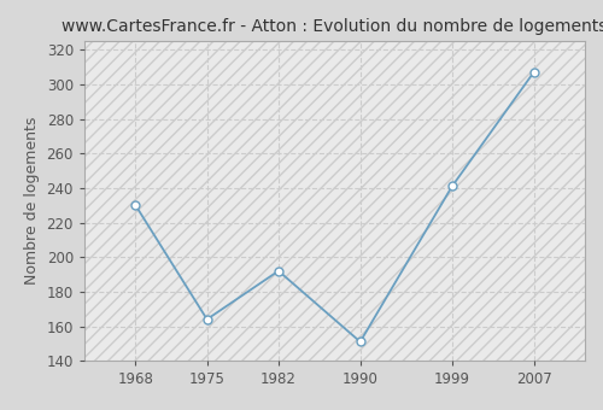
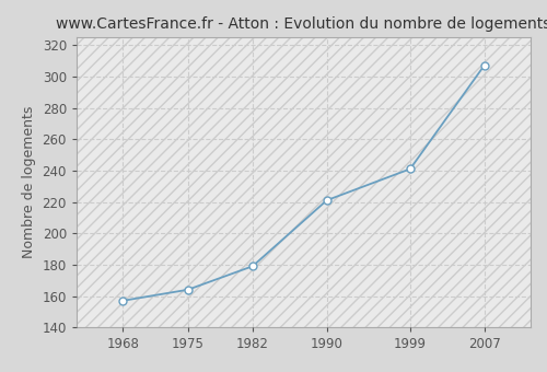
1968: 230 -> 157
1982: 192 -> 179
1990: 151 -> 221
